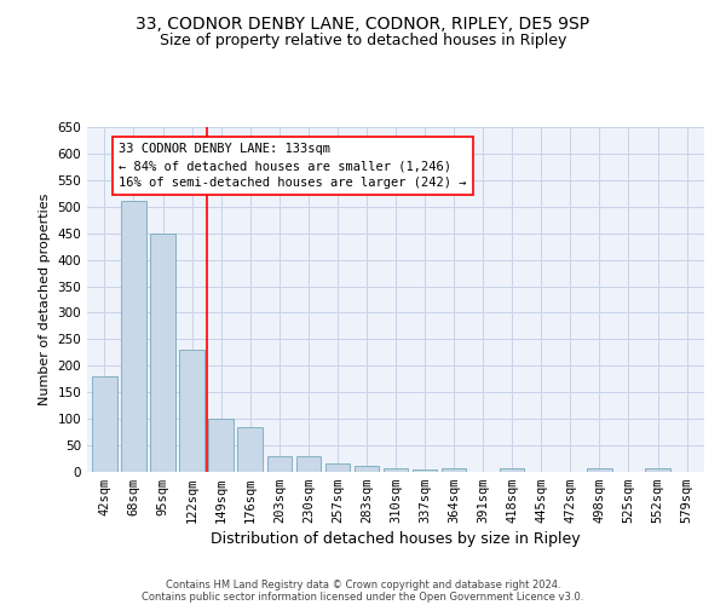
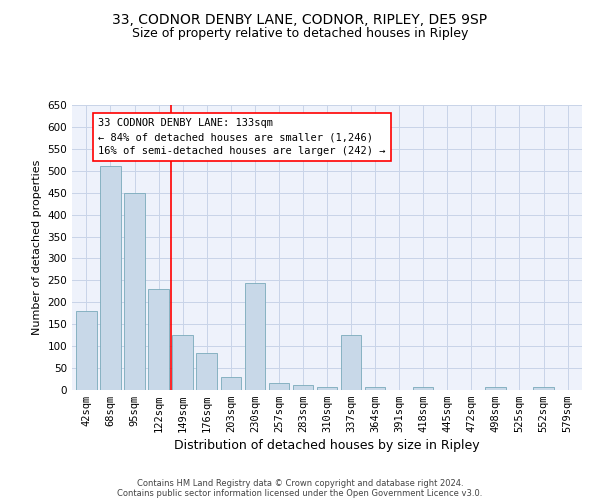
149sqm: 100 -> 125
230sqm: 30 -> 245
337sqm: 5 -> 125
